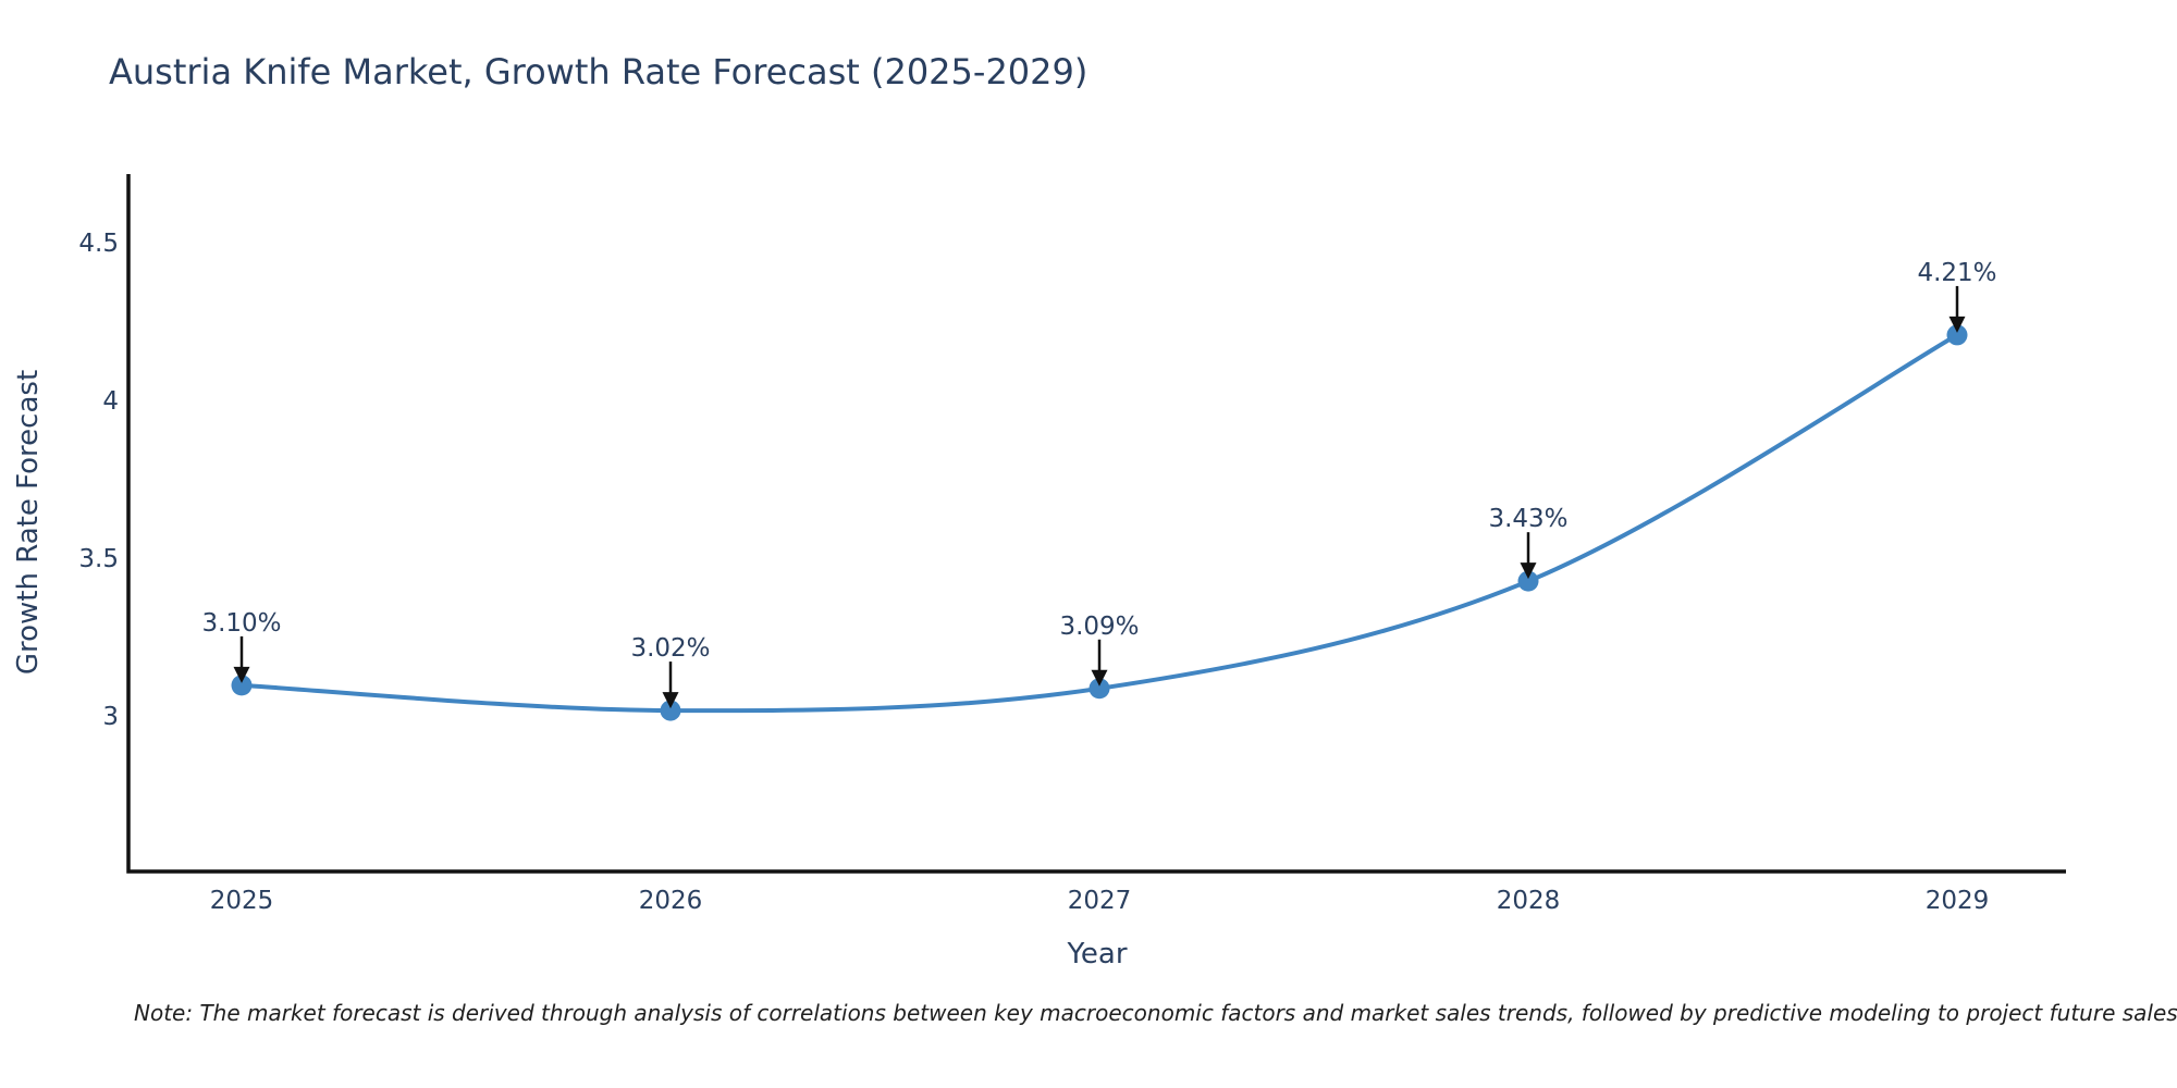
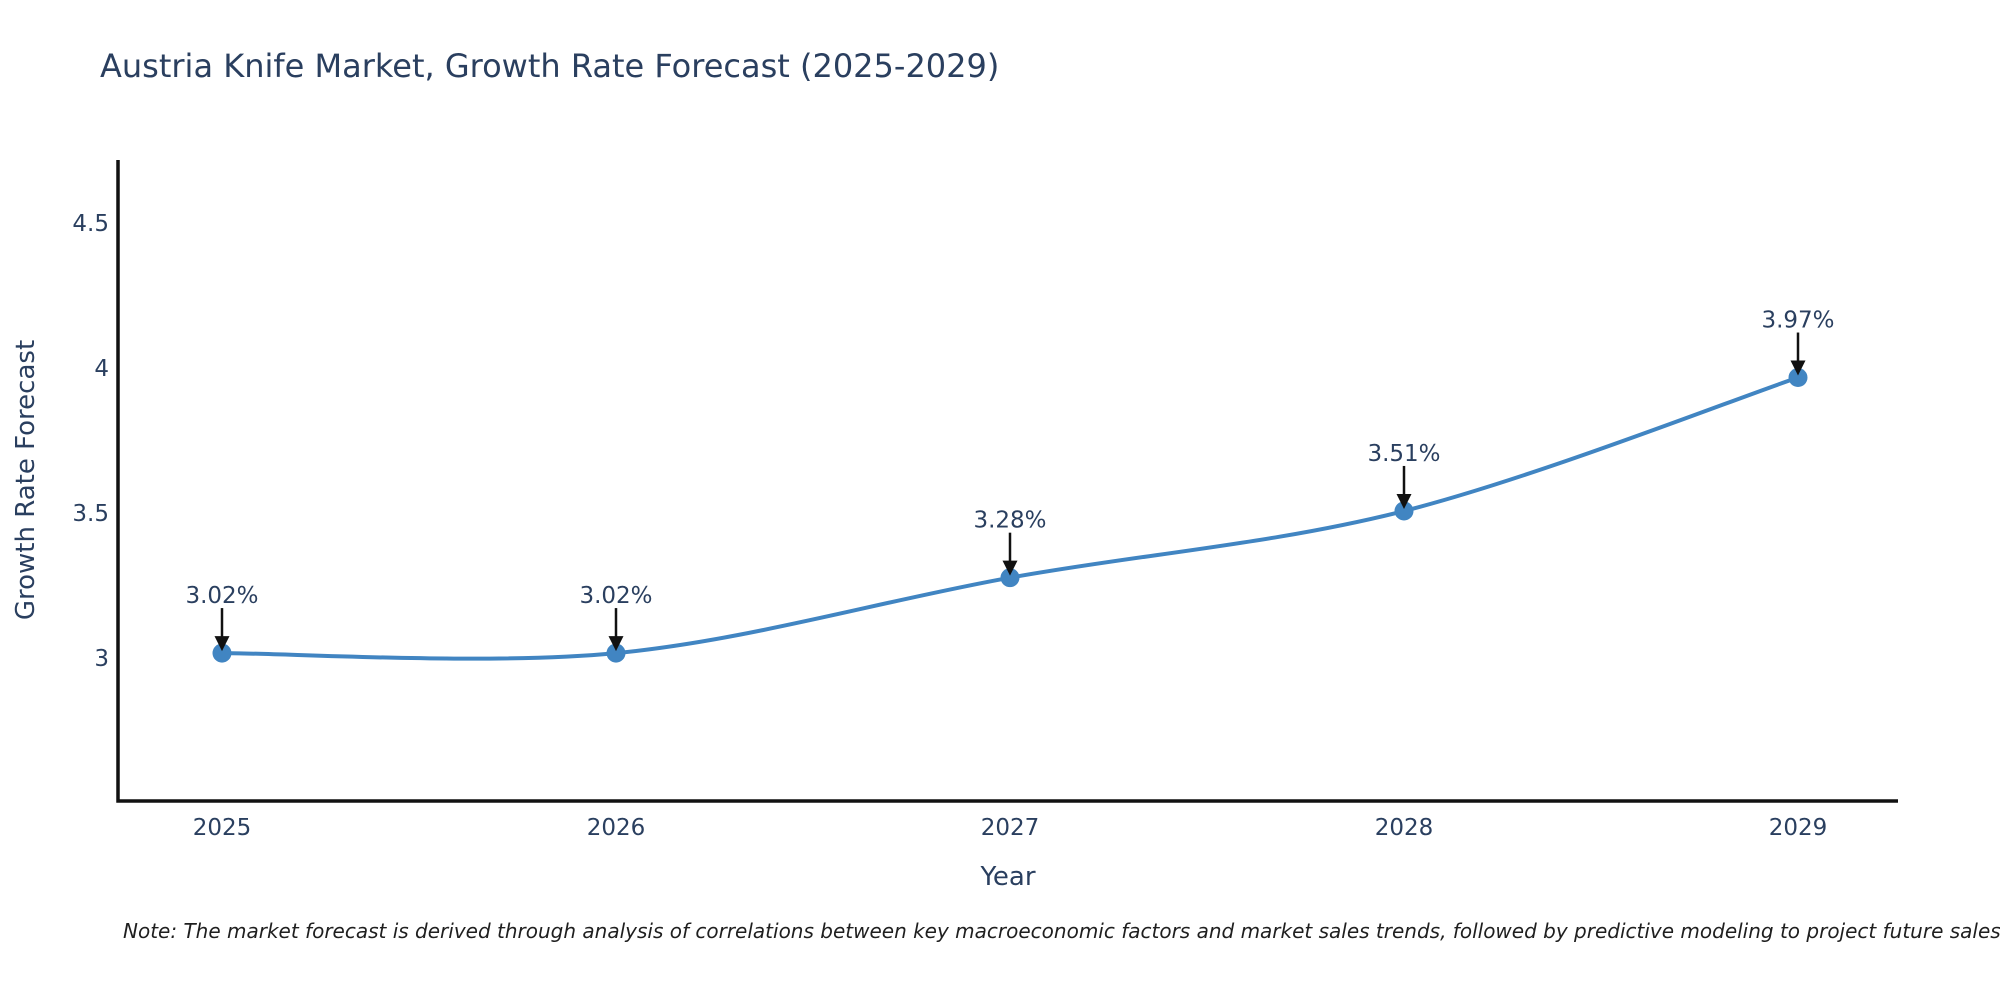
2025: 3.10% -> 3.02%
2027: 3.09% -> 3.28%
2028: 3.43% -> 3.51%
2029: 4.21% -> 3.97%
